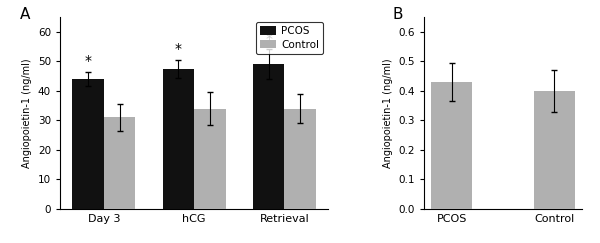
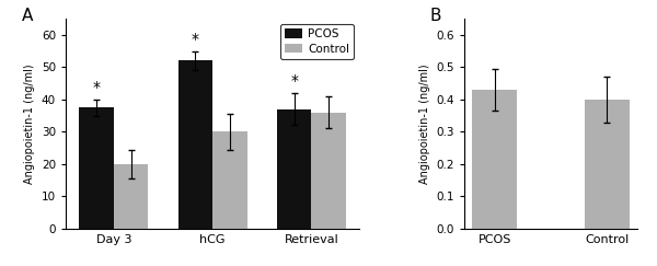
PCOS/Day 3: 44.0 -> 37.5
Control/Day 3: 31 -> 20
PCOS/hCG: 47.5 -> 52.0
Control/hCG: 34 -> 30
PCOS/Retrieval: 49.0 -> 37.0
Control/Retrieval: 34 -> 36
